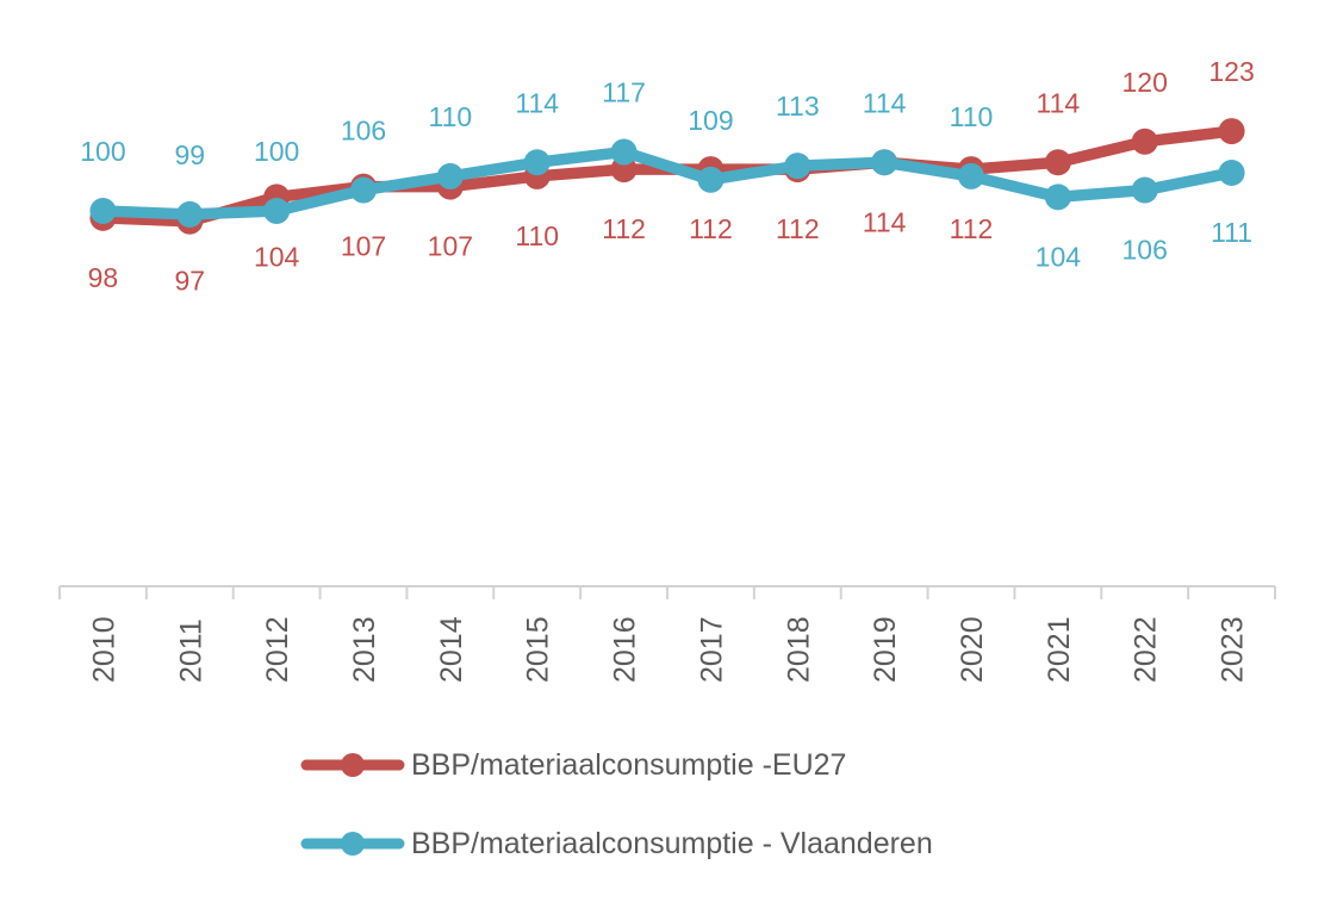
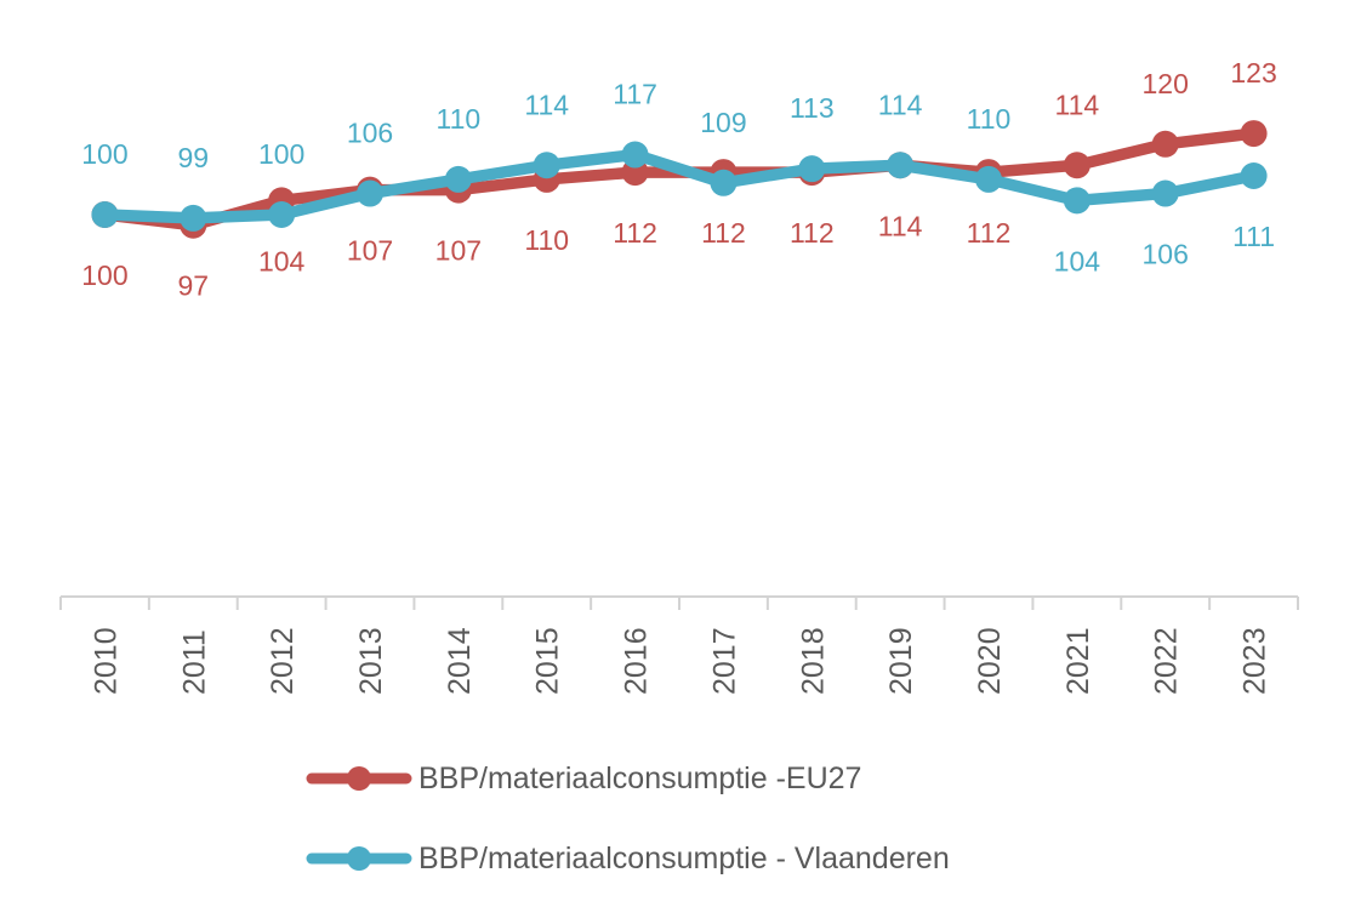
BBP/materiaalconsumptie -EU27/2010: 98 -> 100
